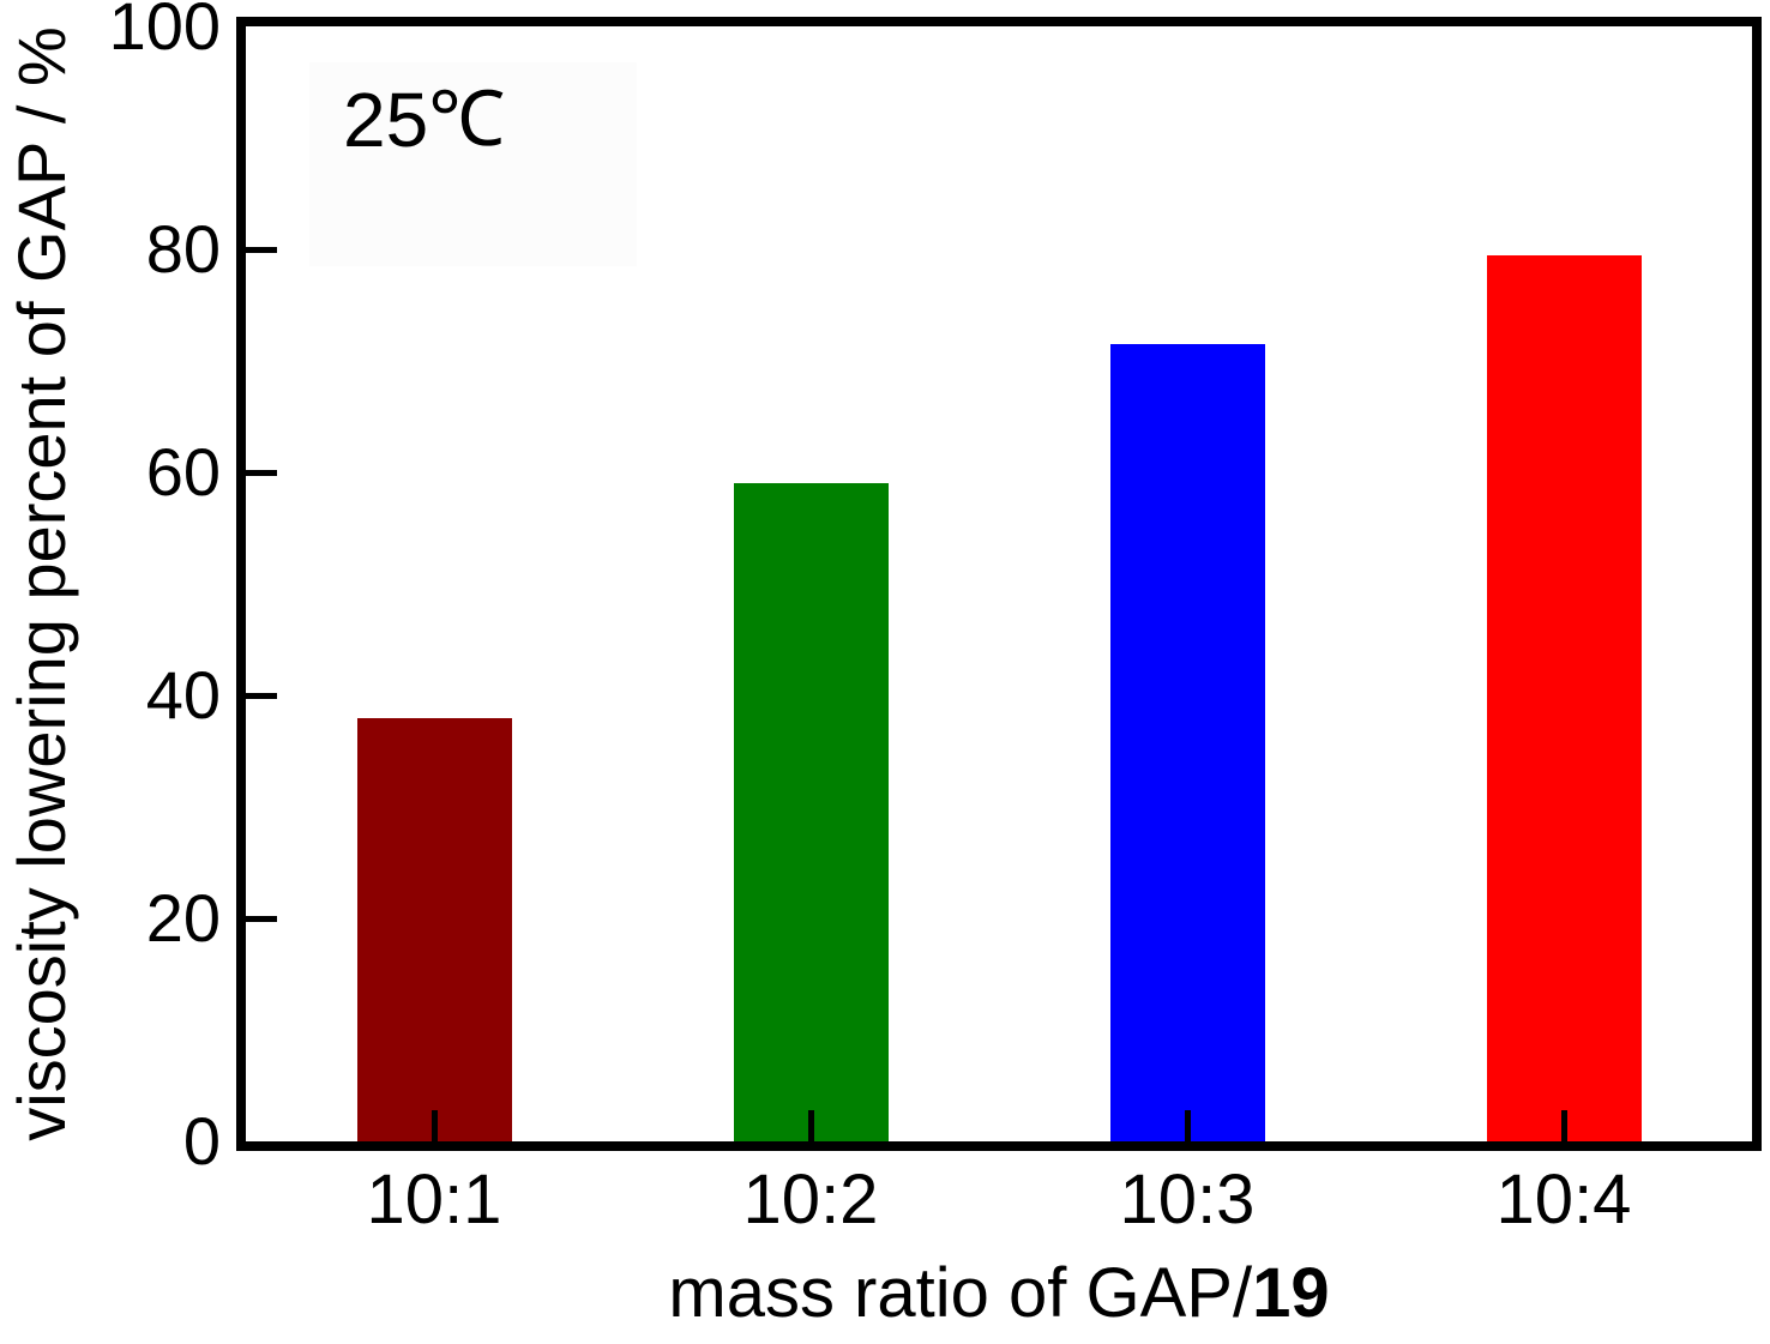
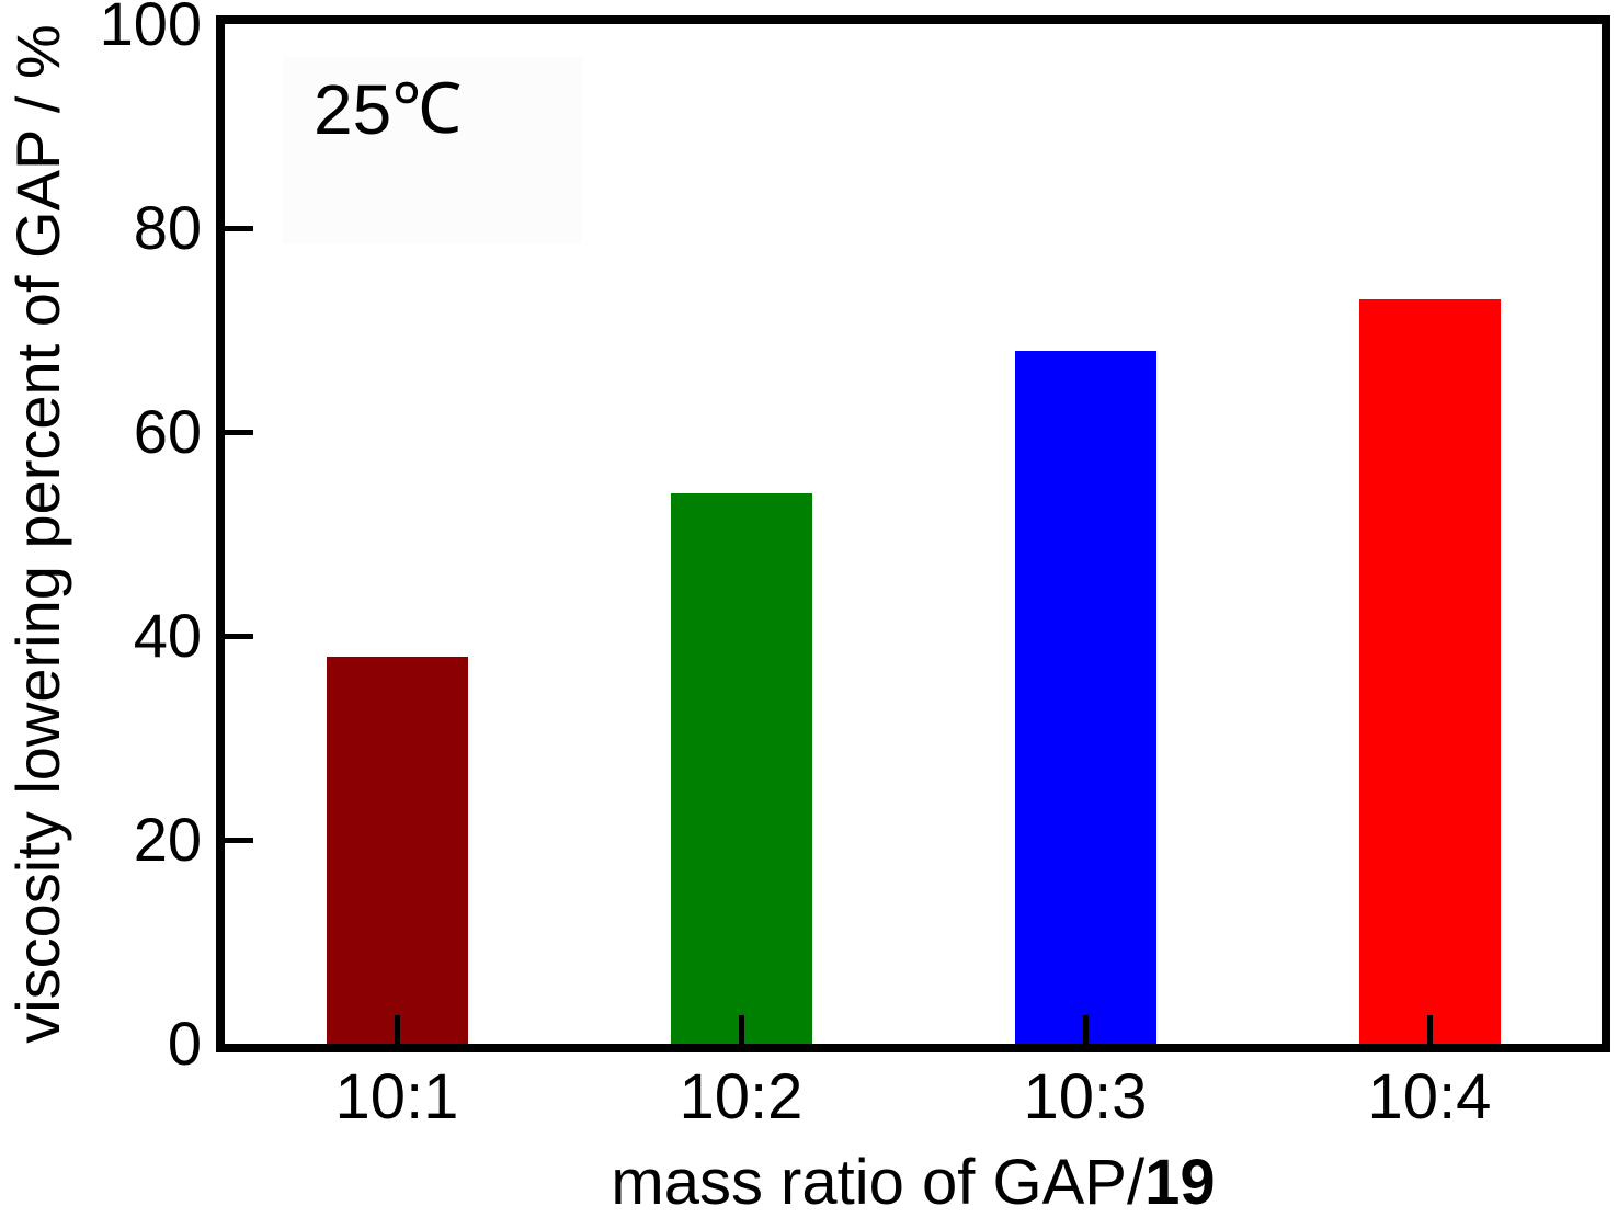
10:2: 59 -> 54
10:3: 72 -> 68
10:4: 80 -> 73
